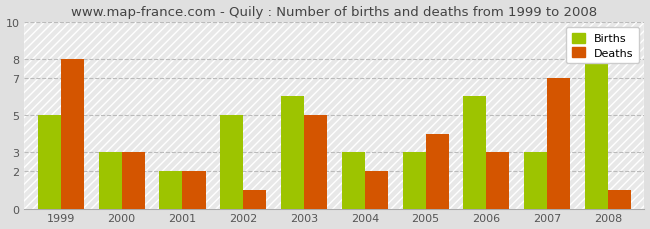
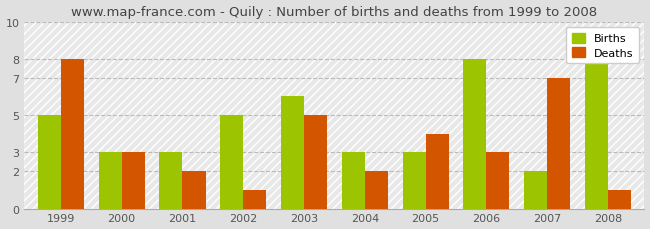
Births/2001: 2 -> 3
Births/2006: 6 -> 8
Births/2007: 3 -> 2
